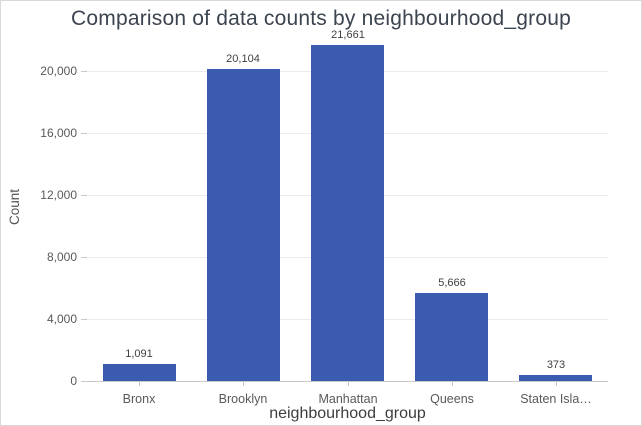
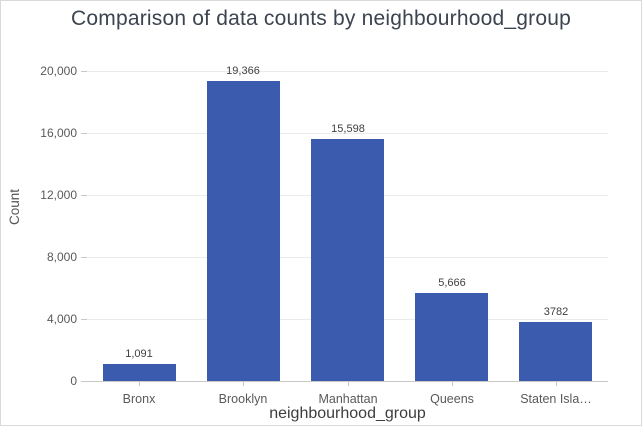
Brooklyn: 20,104 -> 19,366
Manhattan: 21,661 -> 15,598
Staten Isla…: 373 -> 3782
